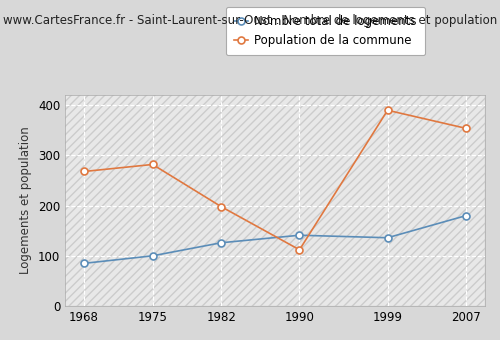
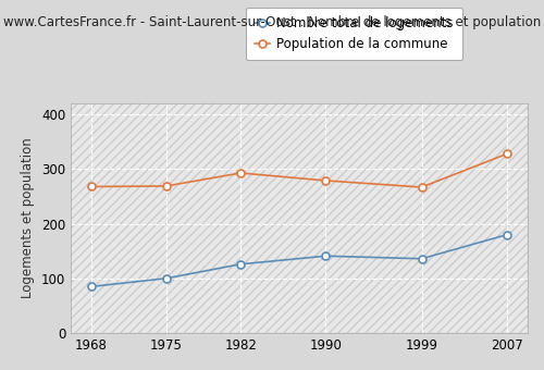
Population de la commune/1975: 282 -> 269
Population de la commune/1982: 198 -> 293
Population de la commune/1990: 112 -> 279
Population de la commune/1999: 390 -> 267
Population de la commune/2007: 354 -> 328
